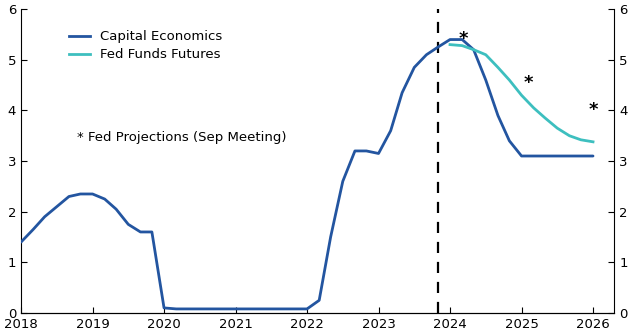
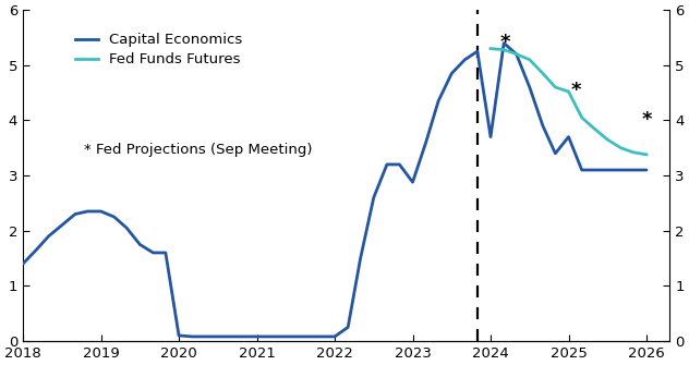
Capital Economics/2023: 3.15 -> 2.88
Capital Economics/2024: 5.40 -> 3.70
Capital Economics/2025: 3.10 -> 3.70
Fed Funds Futures/2025: 4.30 -> 4.52
